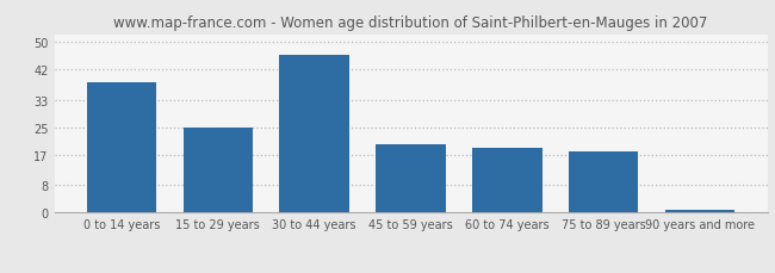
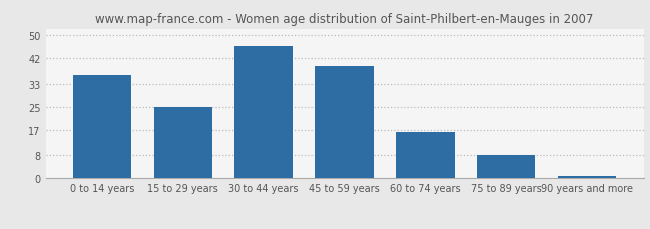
0 to 14 years: 38 -> 36
45 to 59 years: 20 -> 39
60 to 74 years: 19 -> 16
75 to 89 years: 18 -> 8
